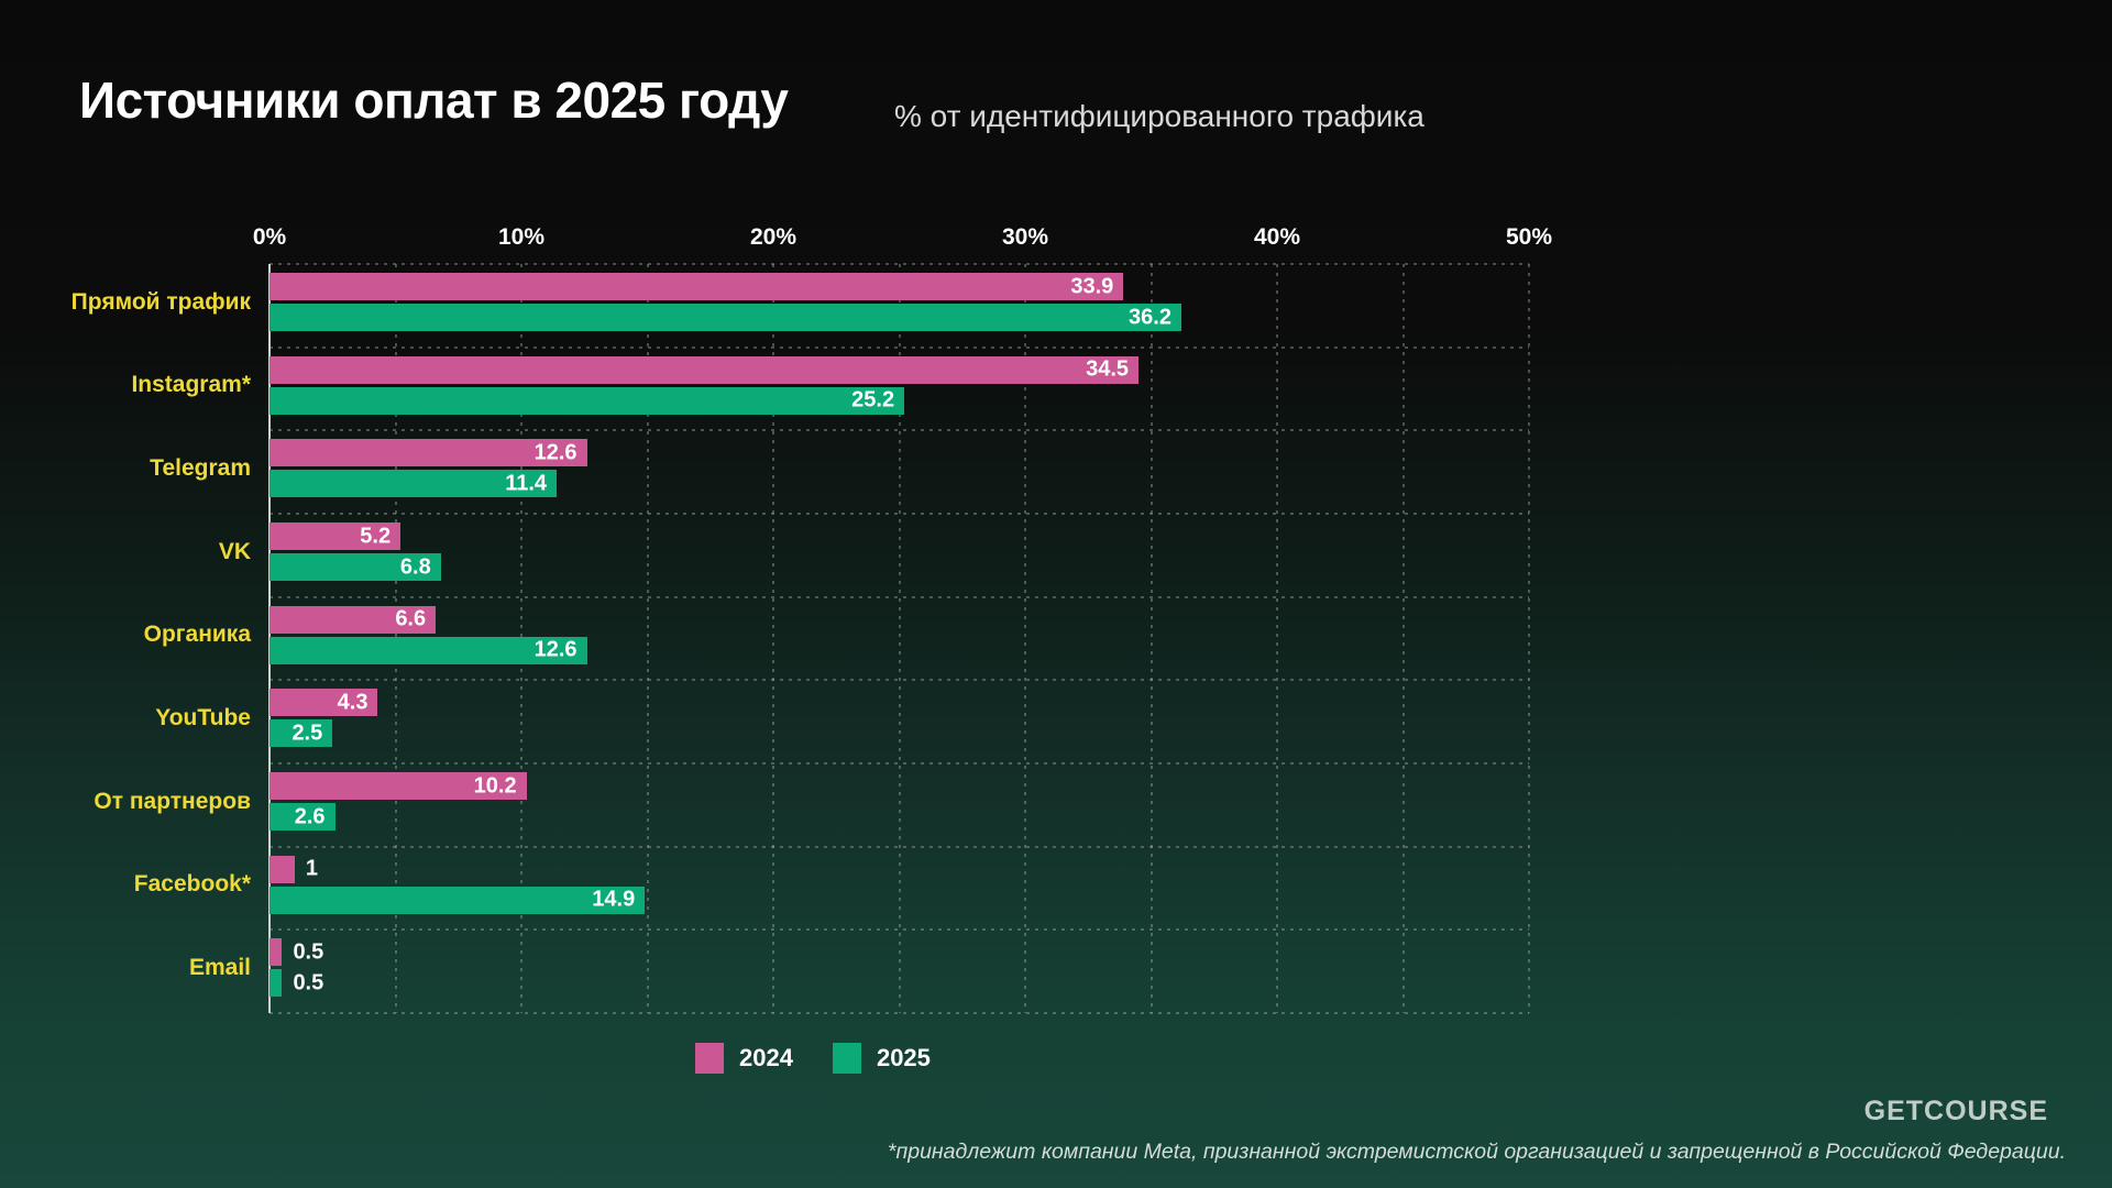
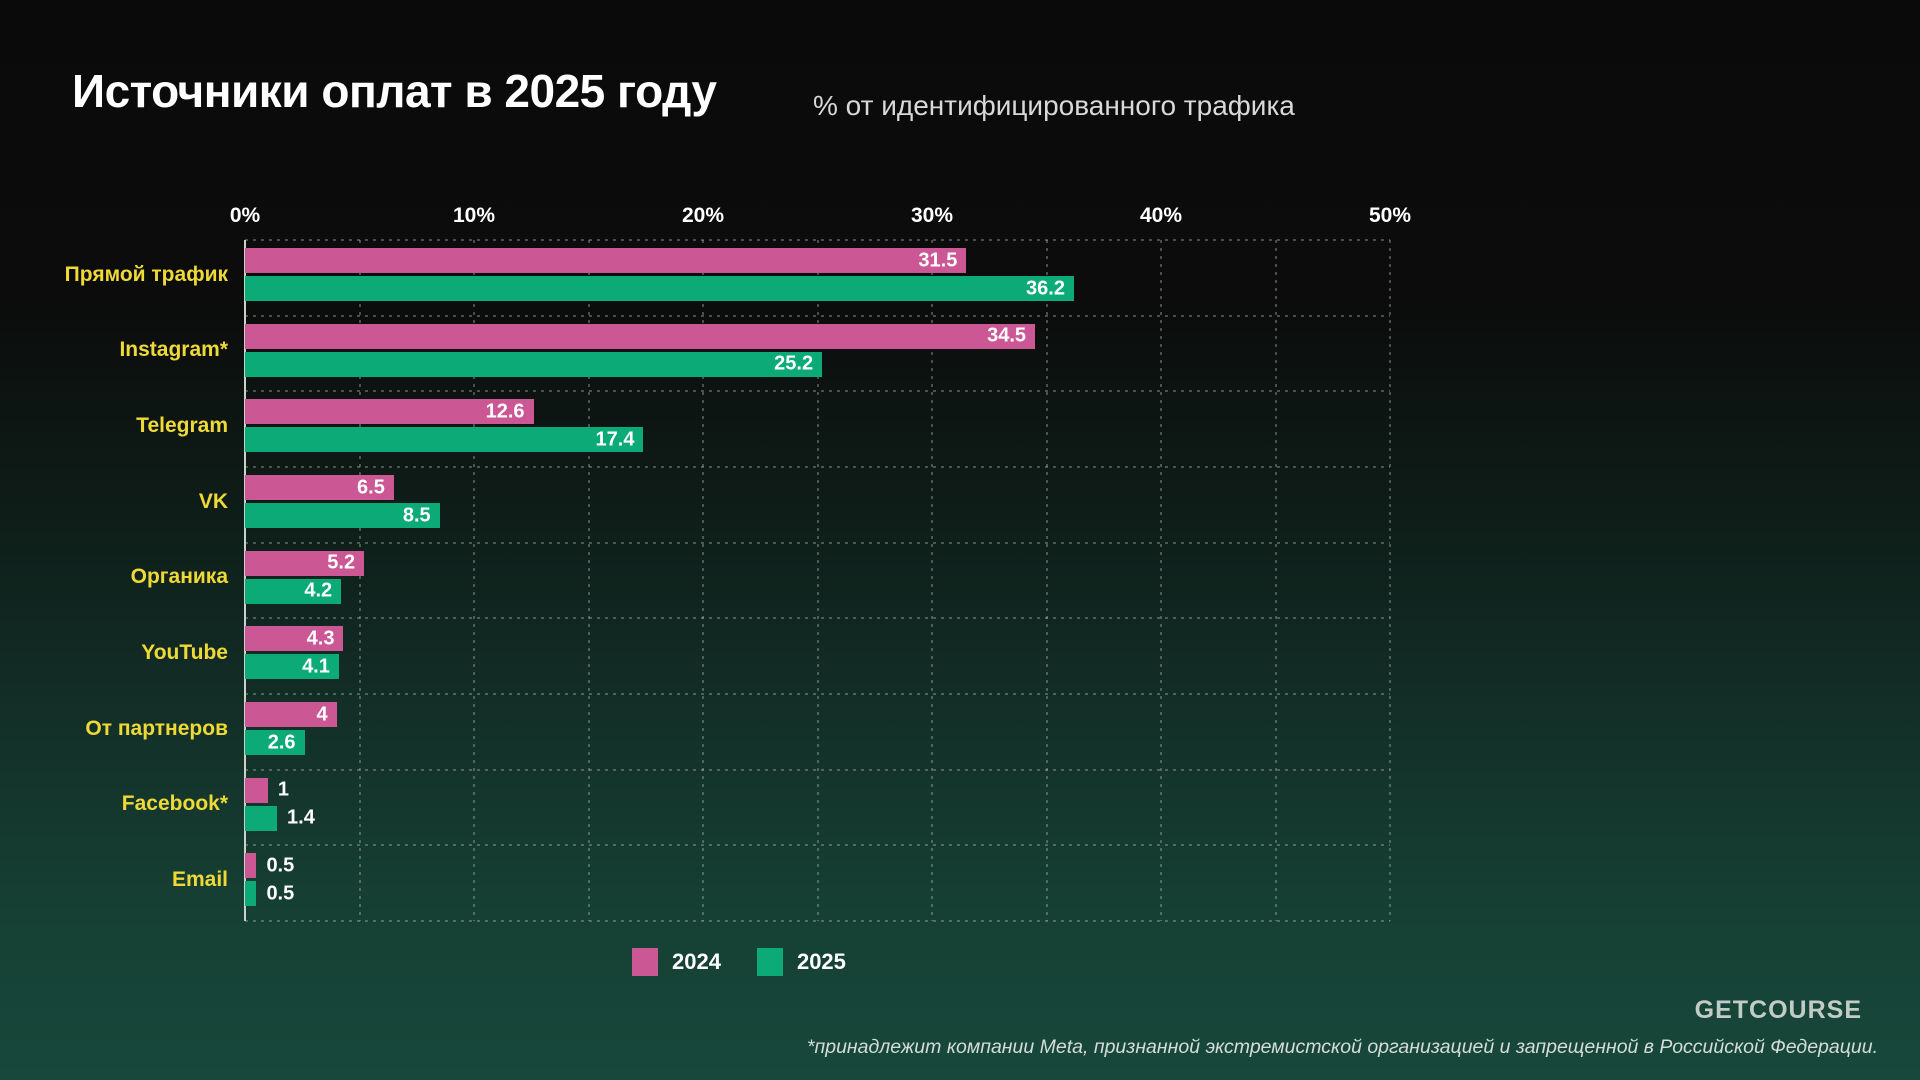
2024/Прямой трафик: 33.9 -> 31.5
2025/Telegram: 11.4 -> 17.4
2024/VK: 5.2 -> 6.5
2025/VK: 6.8 -> 8.5
2024/Органика: 6.6 -> 5.2
2025/Органика: 12.6 -> 4.2
2025/YouTube: 2.5 -> 4.1
2024/От партнеров: 10.2 -> 4
2025/Facebook*: 14.9 -> 1.4
